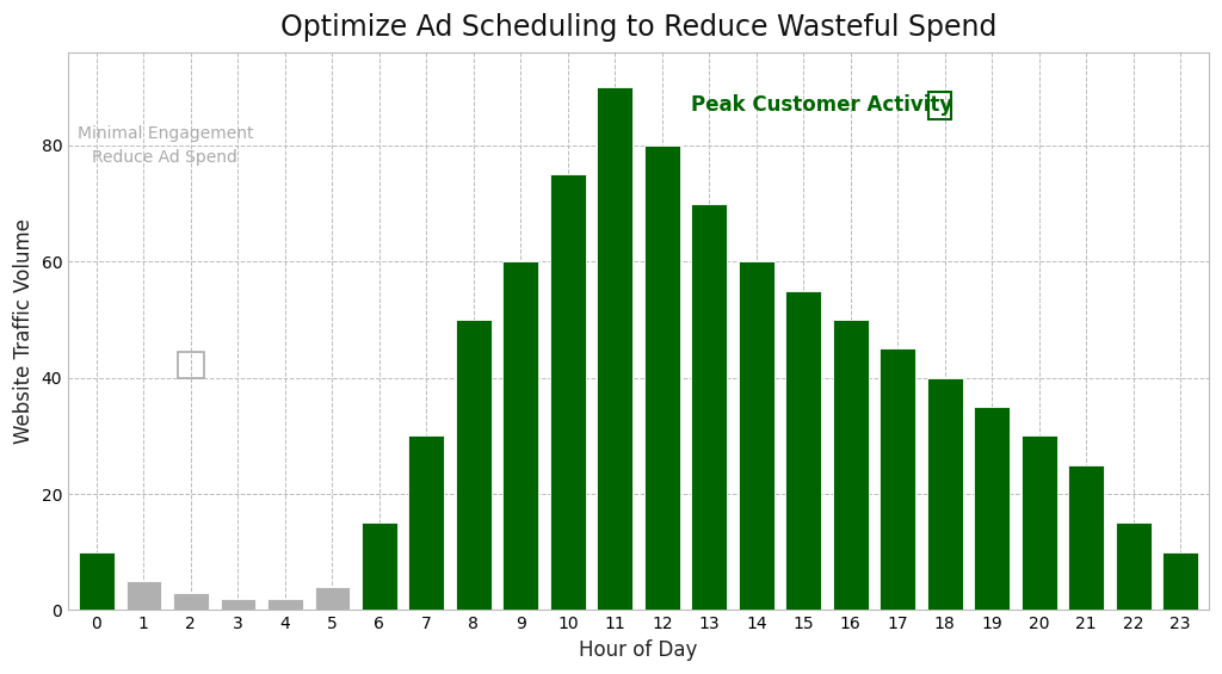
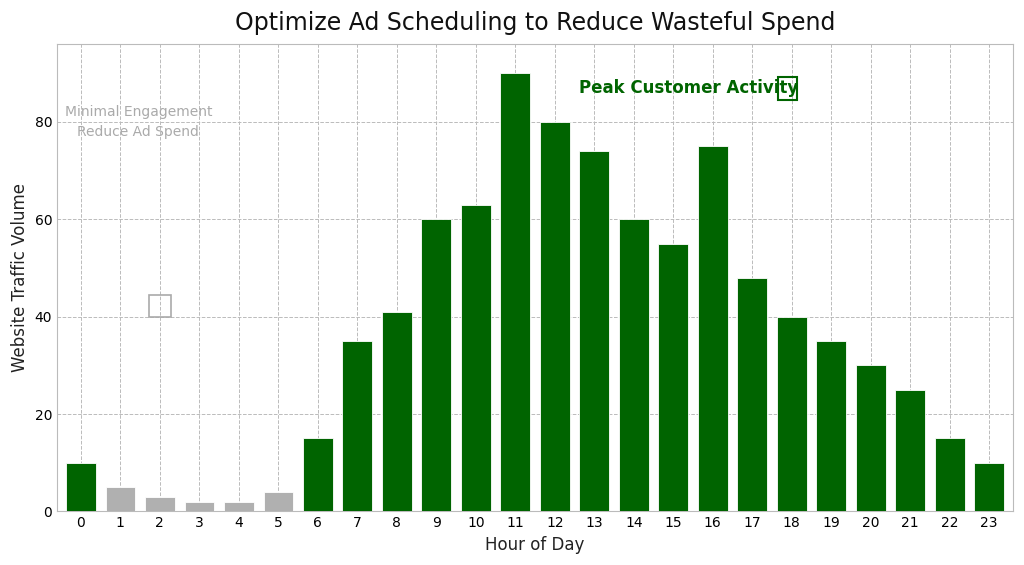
7: 30 -> 35
8: 50 -> 41
10: 75 -> 63
13: 70 -> 74
16: 50 -> 75
17: 45 -> 48
